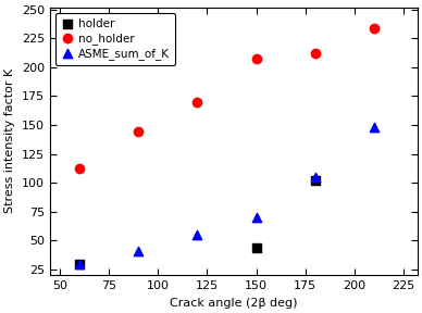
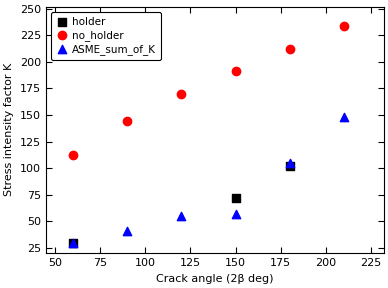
holder/150: 44 -> 72
no_holder/150: 207 -> 191
ASME_sum_of_K/150: 70 -> 57
